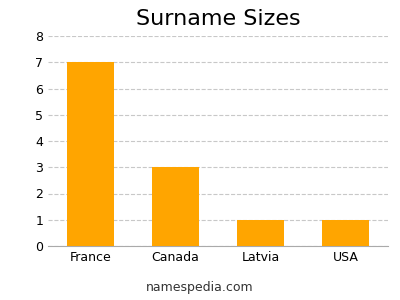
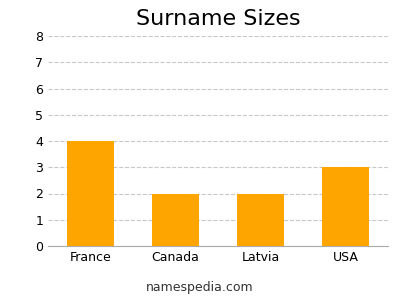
France: 7 -> 4
Canada: 3 -> 2
Latvia: 1 -> 2
USA: 1 -> 3
